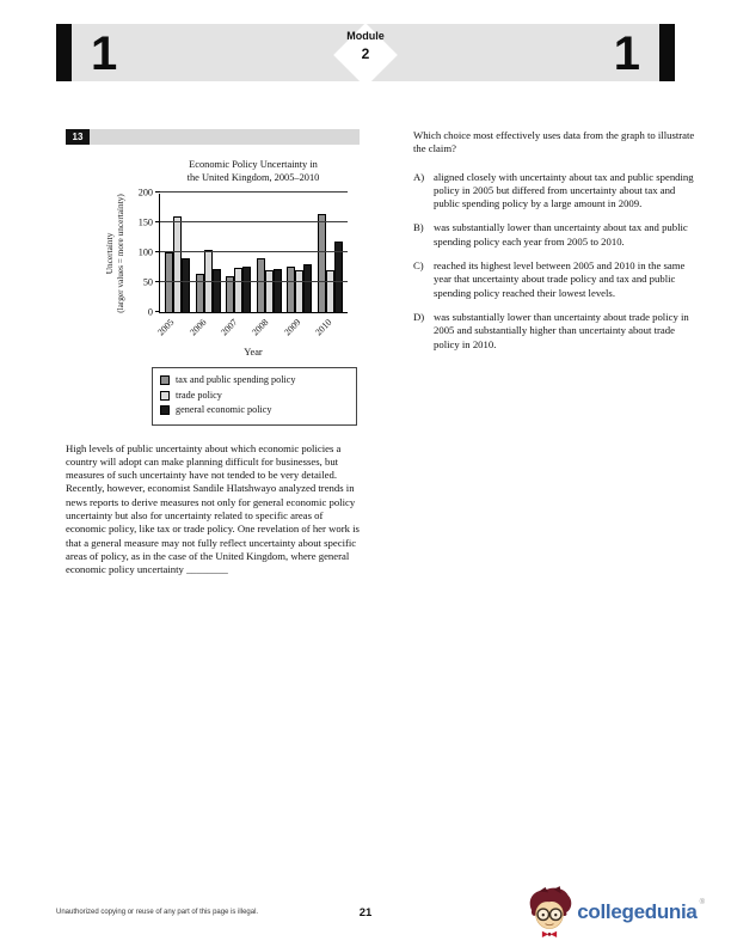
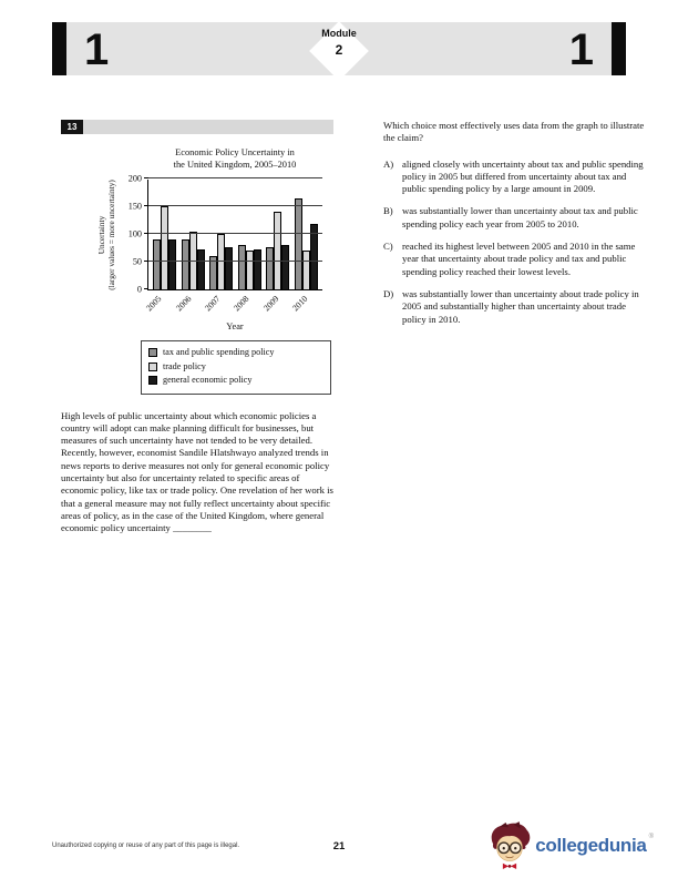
tax and public spending policy/2005: 100 -> 90
trade policy/2005: 160 -> 150
tax and public spending policy/2006: 60 -> 90
trade policy/2007: 80 -> 100
tax and public spending policy/2008: 90 -> 80
trade policy/2009: 70 -> 140
